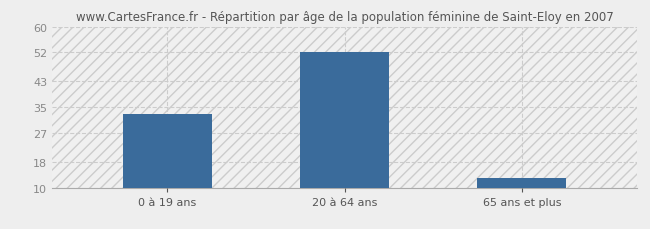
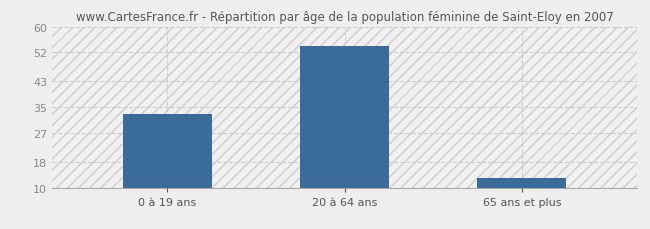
20 à 64 ans: 52 -> 54
